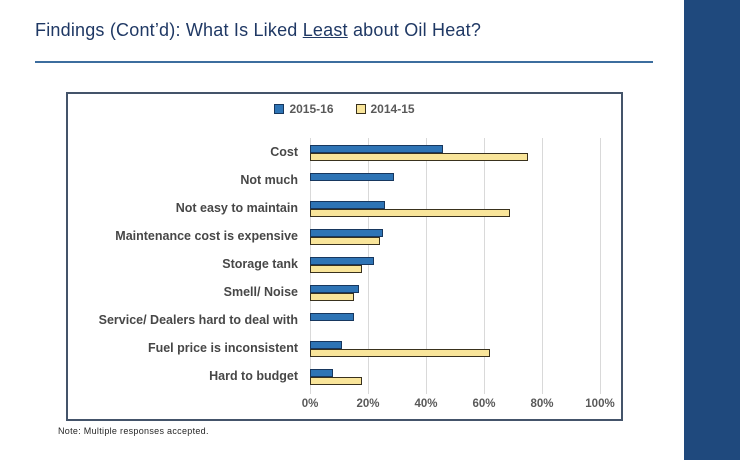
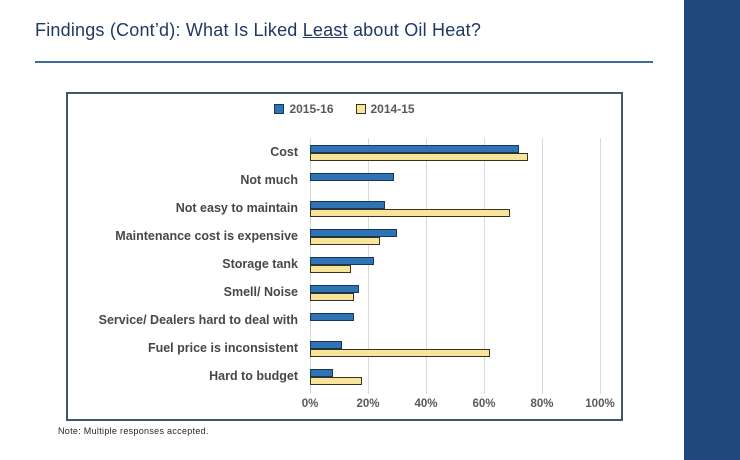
2015-16/Cost: 46% -> 72%
2015-16/Maintenance cost is expensive: 25% -> 30%
2014-15/Storage tank: 18% -> 14%
